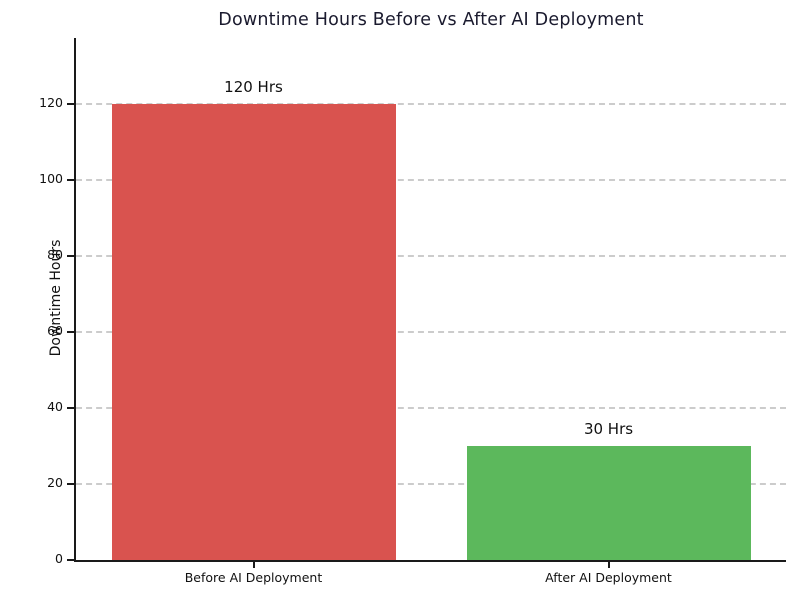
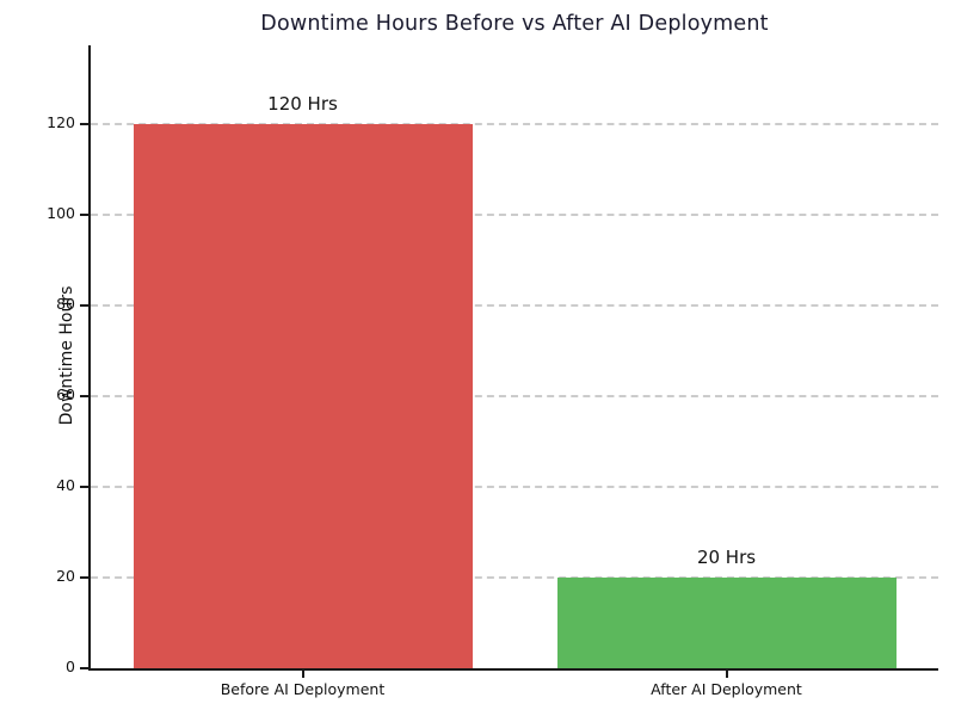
After AI Deployment: 30 -> 20
